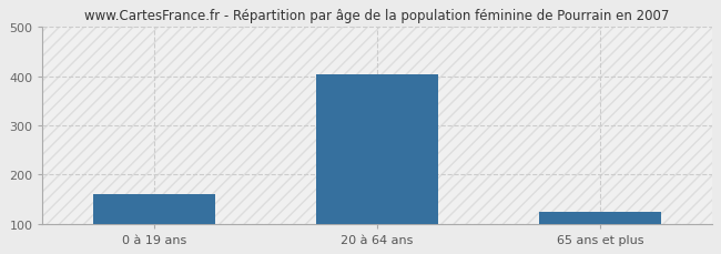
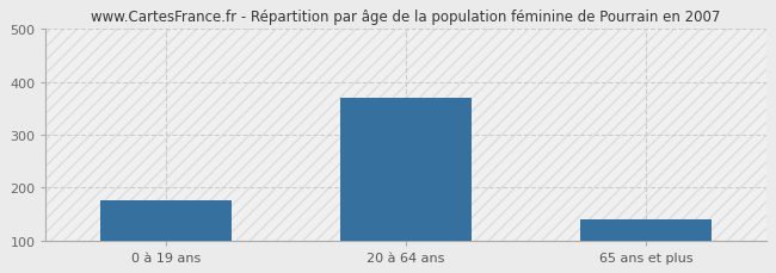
0 à 19 ans: 160 -> 175
20 à 64 ans: 403 -> 370
65 ans et plus: 125 -> 140
